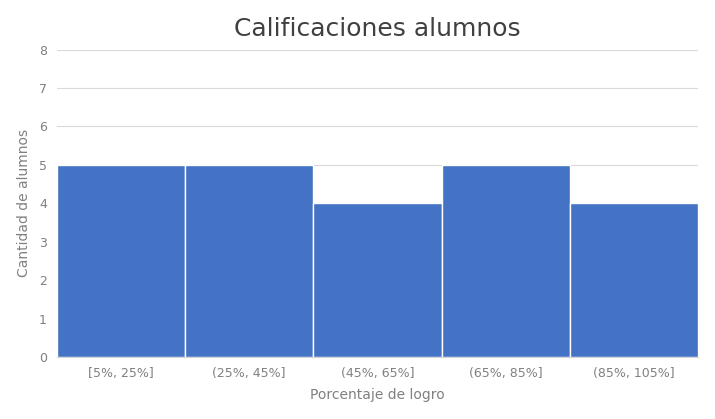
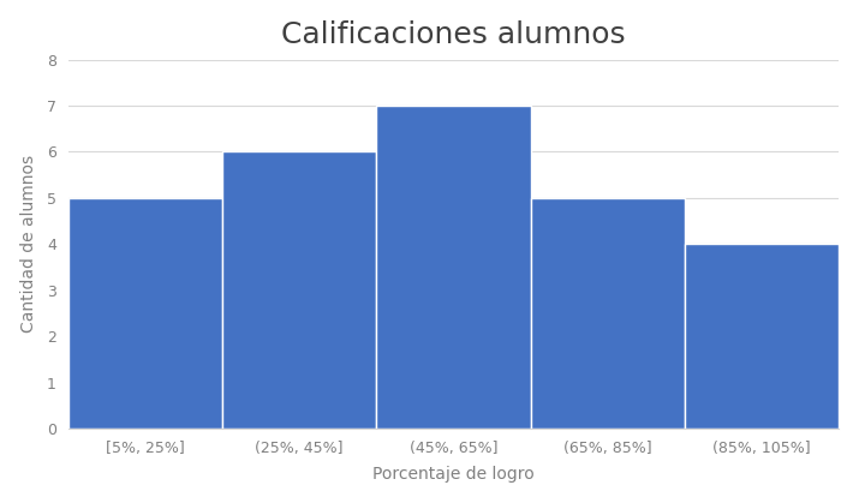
(25%, 45%]: 5 -> 6
(45%, 65%]: 4 -> 7
